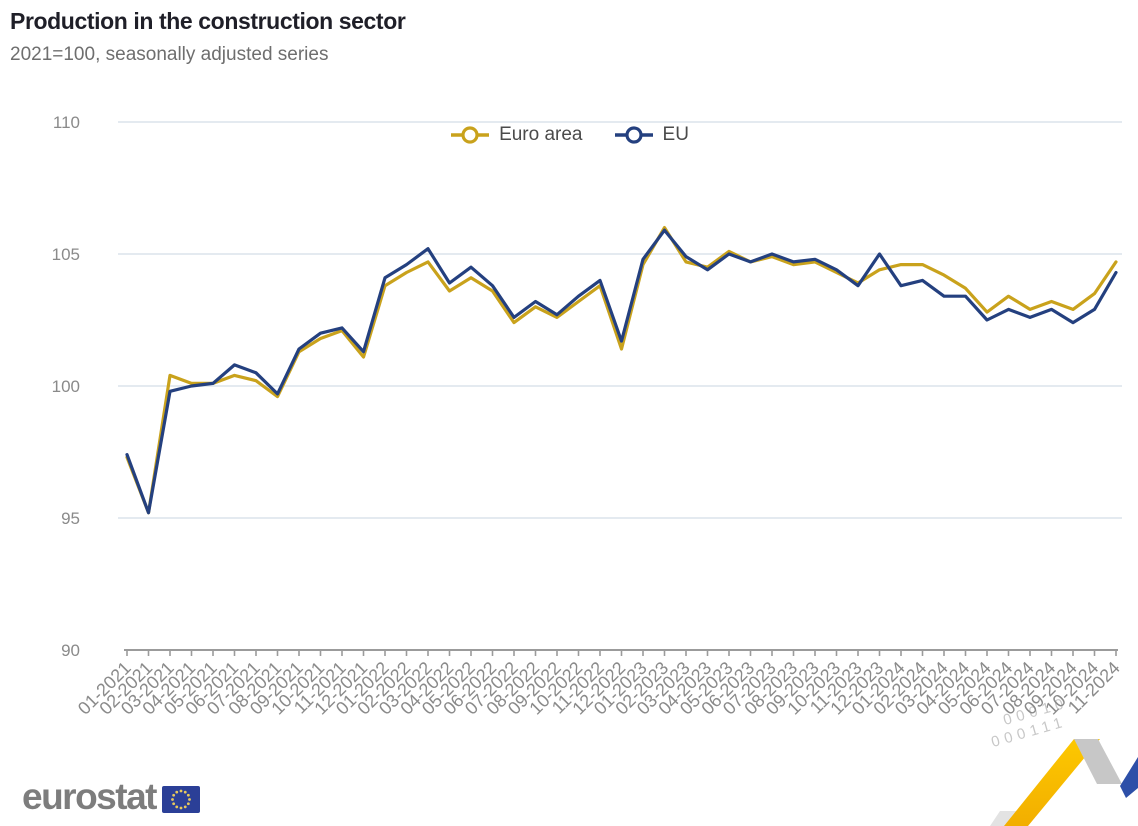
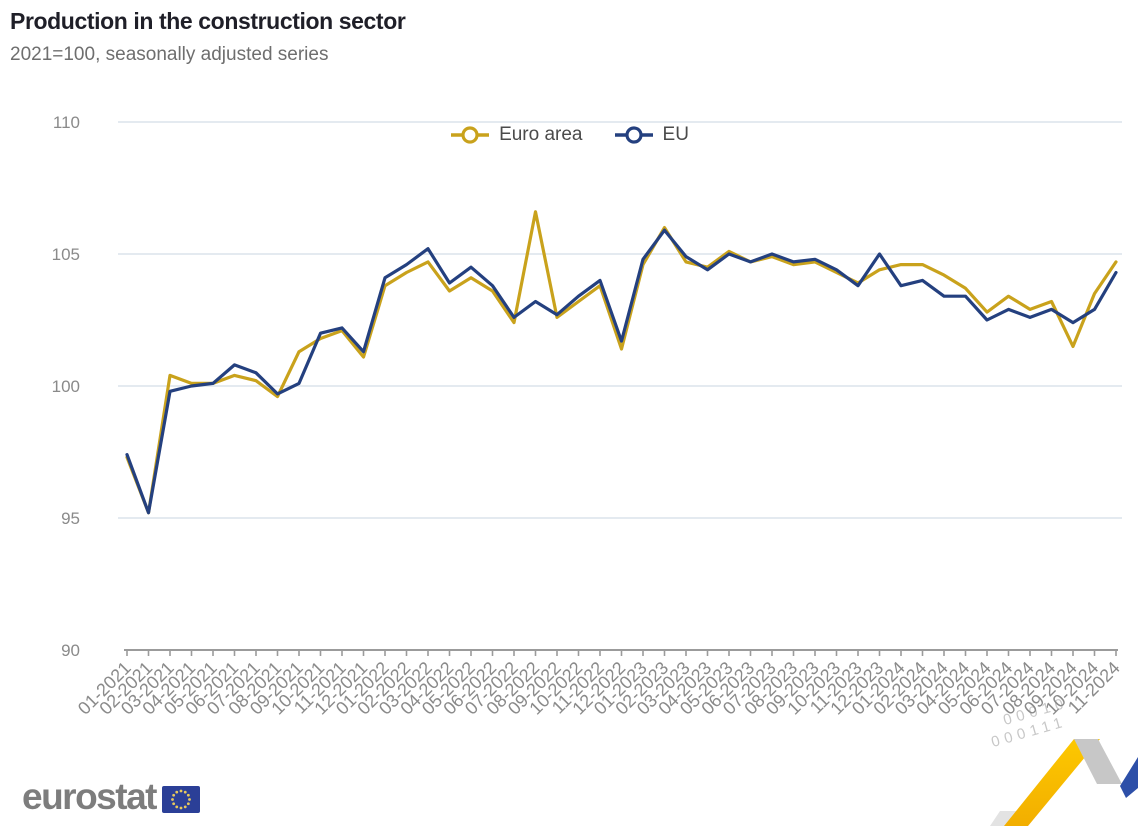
EU/09-2021: 101.4 -> 100.1
Euro area/08-2022: 103.0 -> 106.6
Euro area/09-2024: 102.9 -> 101.5
